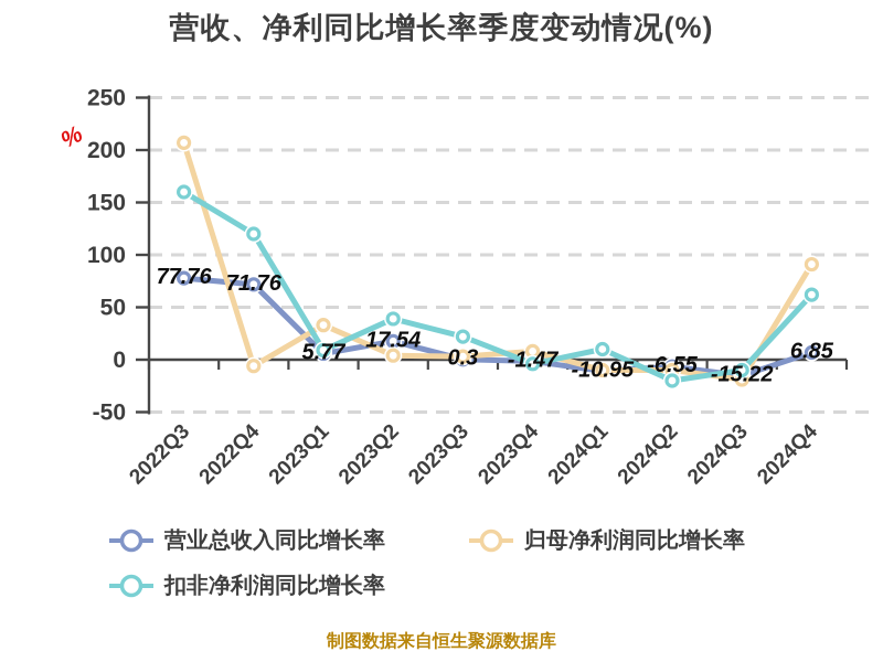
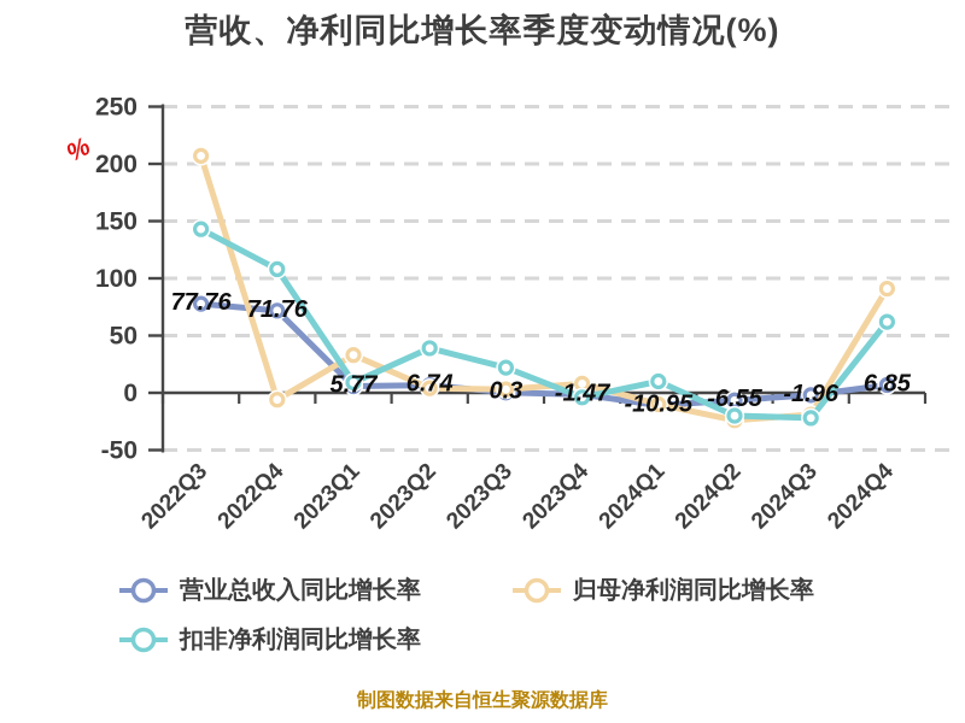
扣非净利润同比增长率/2022Q3: 160 -> 140
扣非净利润同比增长率/2022Q4: 120 -> 110
营业总收入同比增长率/2023Q2: 17.54 -> 6.74
归母净利润同比增长率/2024Q2: -10 -> -20
营业总收入同比增长率/2024Q3: -15.22 -> -1.96
扣非净利润同比增长率/2024Q3: -10 -> -20
